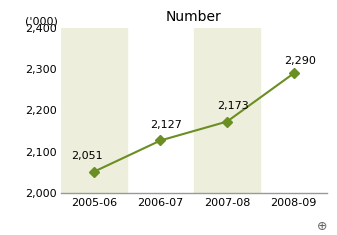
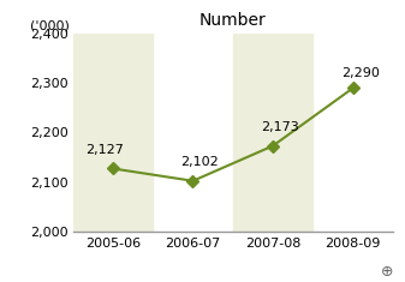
2005-06: 2,051 -> 2,127
2006-07: 2,127 -> 2,102
